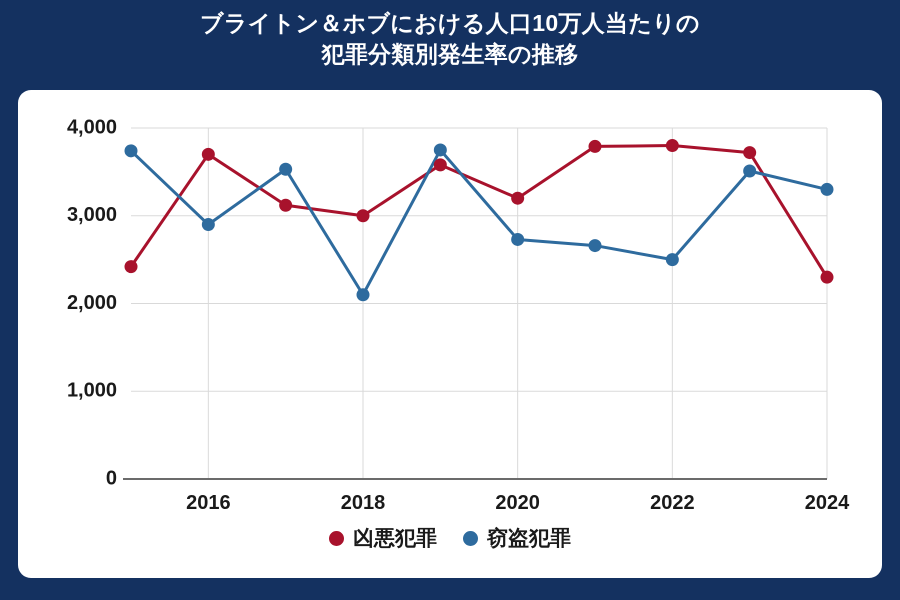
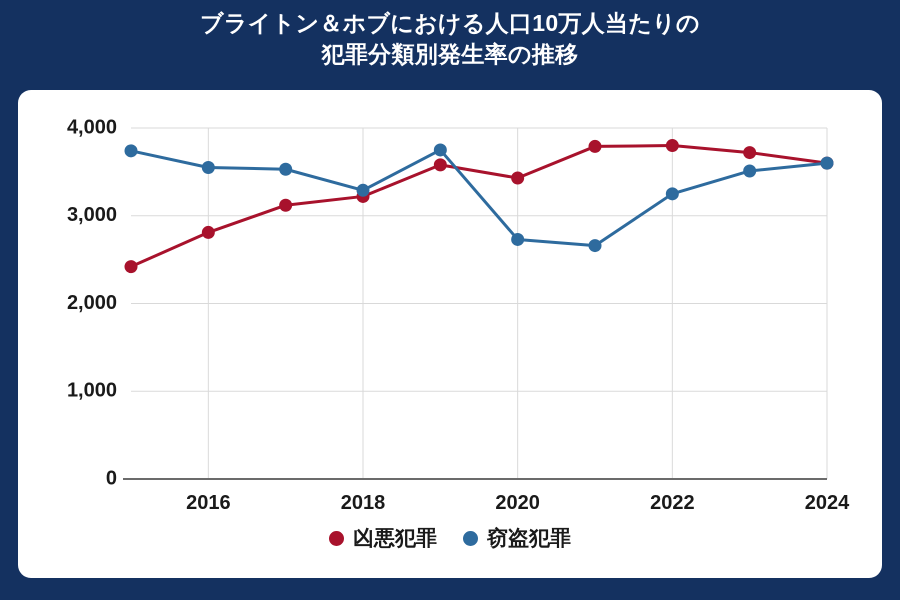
凶悪犯罪/2016: 3700 -> 2800
窃盗犯罪/2016: 2900 -> 3600
凶悪犯罪/2018: 3000 -> 3200
窃盗犯罪/2018: 2100 -> 3300
凶悪犯罪/2020: 3200 -> 3400
窃盗犯罪/2022: 2500 -> 3200
凶悪犯罪/2024: 2300 -> 3600
窃盗犯罪/2024: 3300 -> 3600
